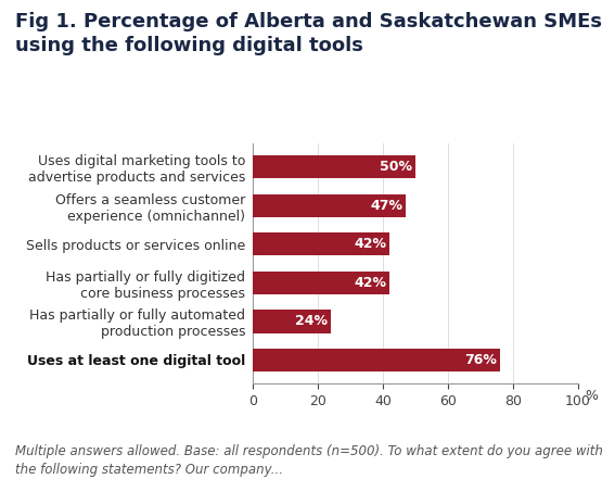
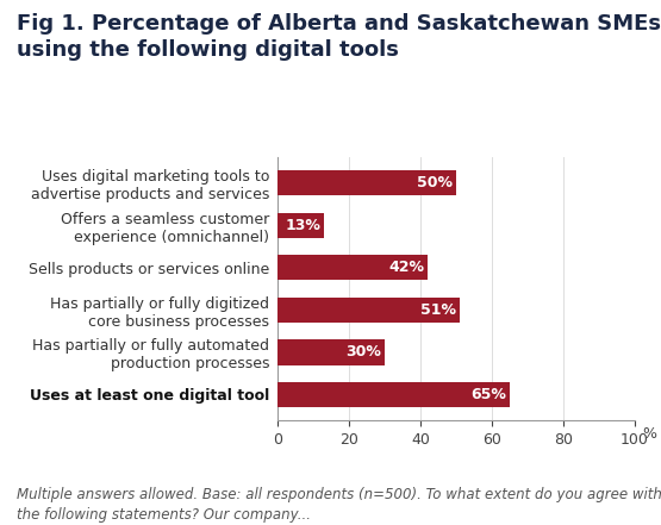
Offers a seamless customer experience (omnichannel): 47% -> 13%
Has partially or fully digitized core business processes: 42% -> 51%
Has partially or fully automated production processes: 24% -> 30%
Uses at least one digital tool: 76% -> 65%
